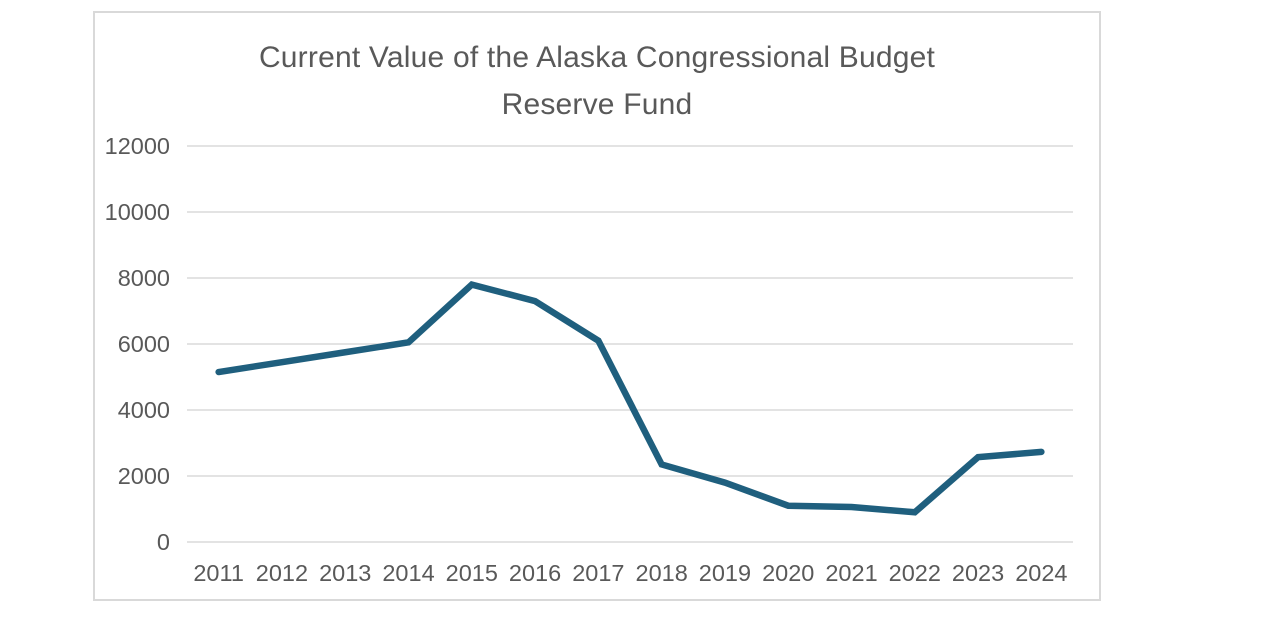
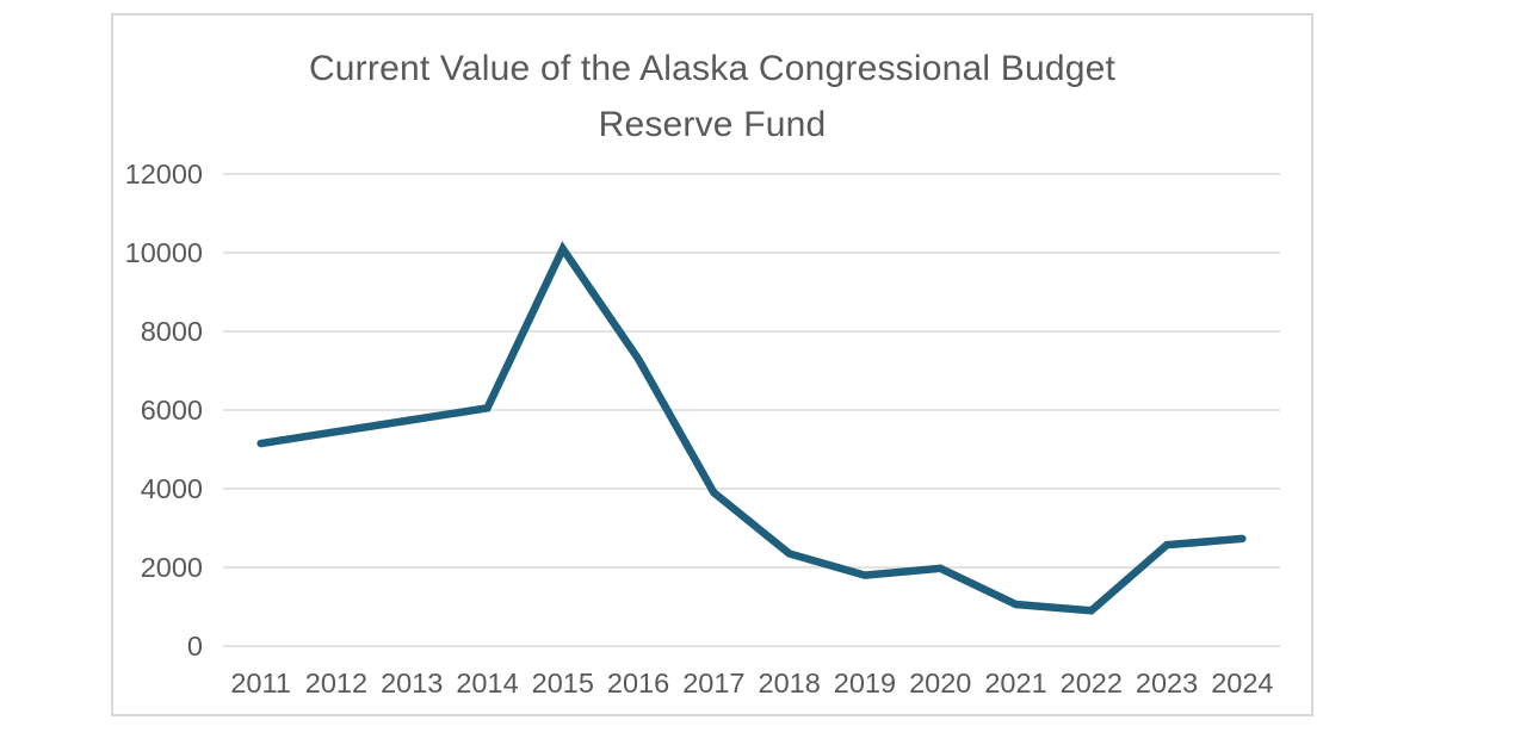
2015: 7800 -> 10100
2017: 6100 -> 3900
2020: 1100 -> 2000
